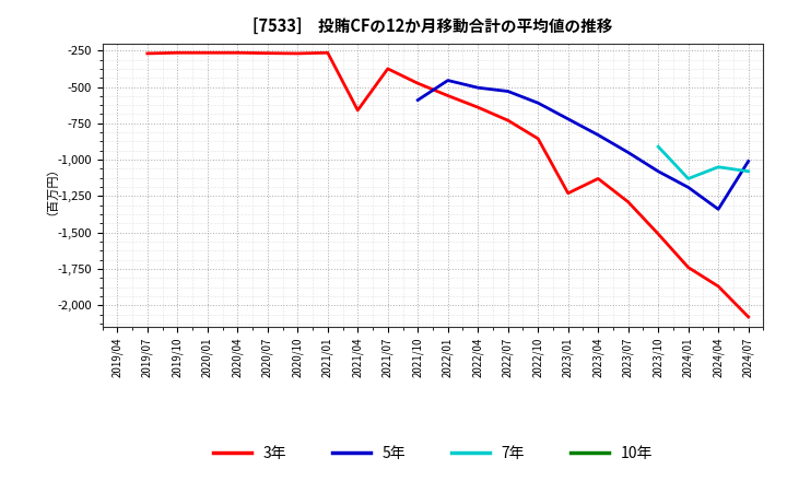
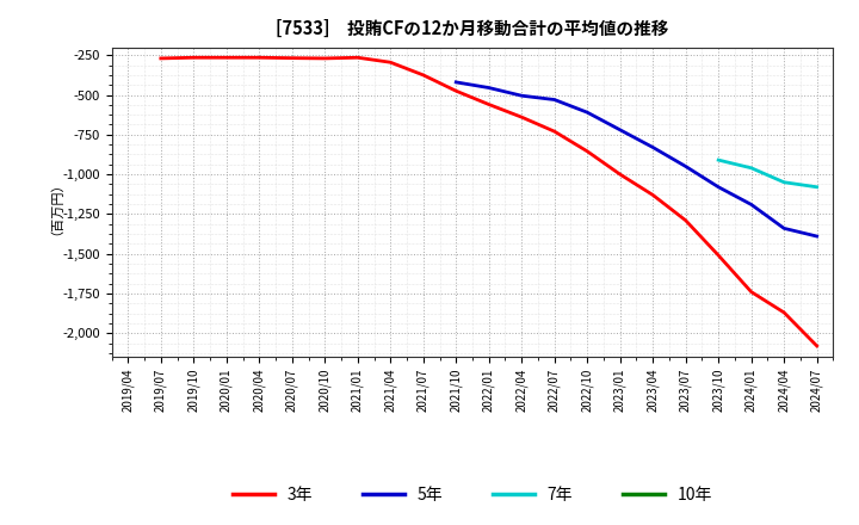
3年/2021/04: -660 -> -300
5年/2021/10: -590 -> -420
3年/2023/01: -1,230 -> -1,000
7年/2024/01: -1,130 -> -960
5年/2024/07: -1,010 -> -1,390
